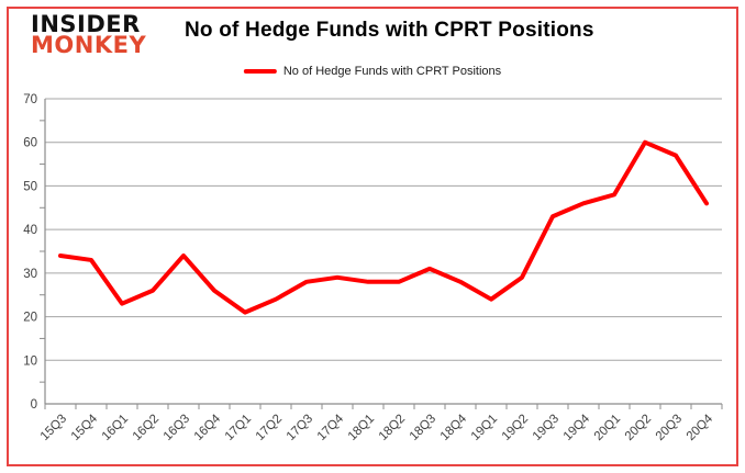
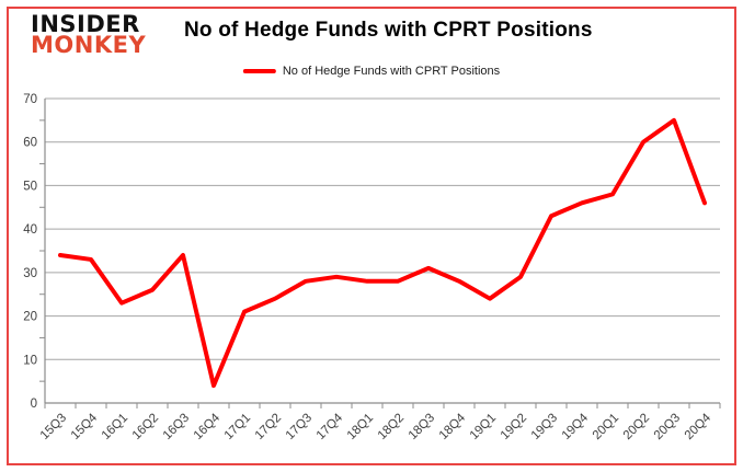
16Q4: 26 -> 4
20Q3: 57 -> 65
